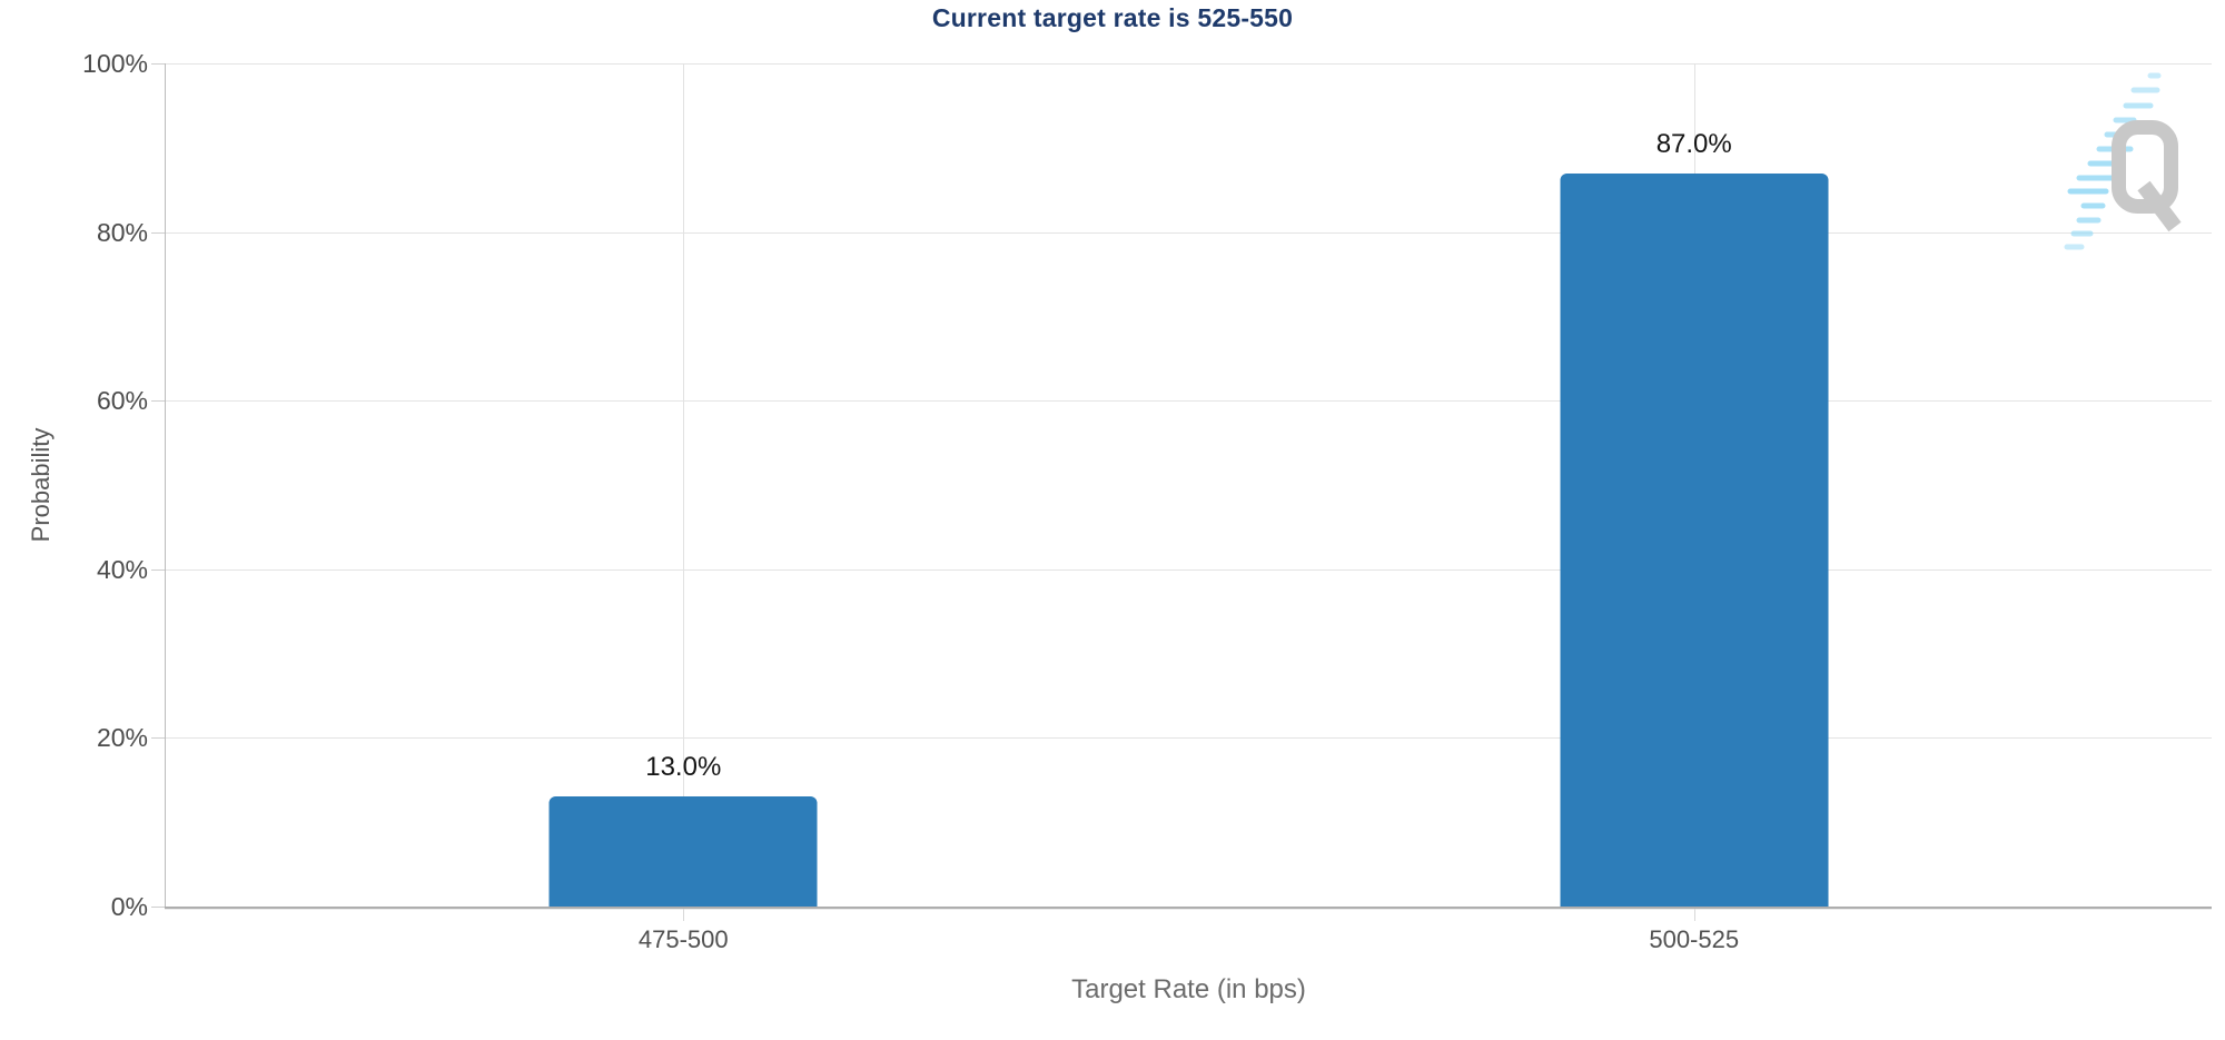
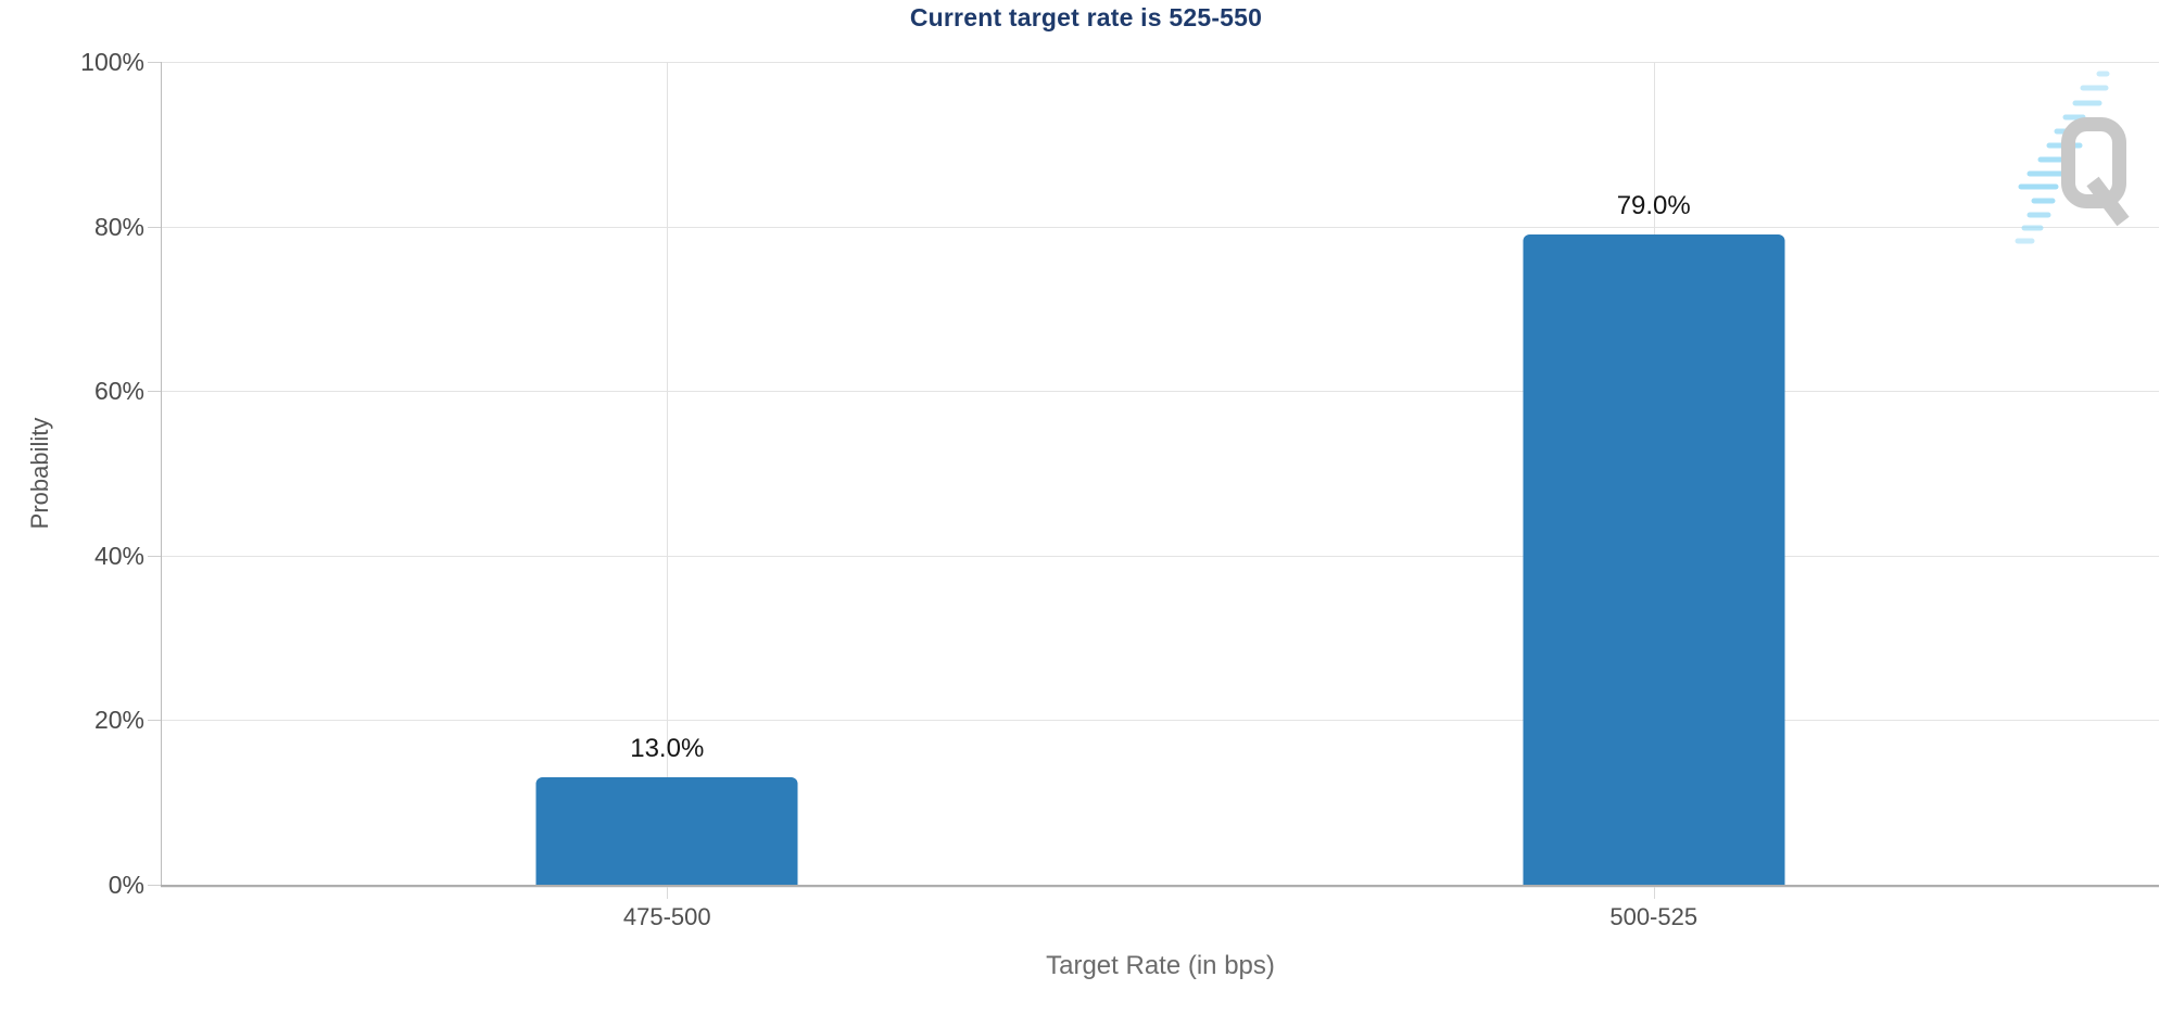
500-525: 87.0% -> 79.0%
